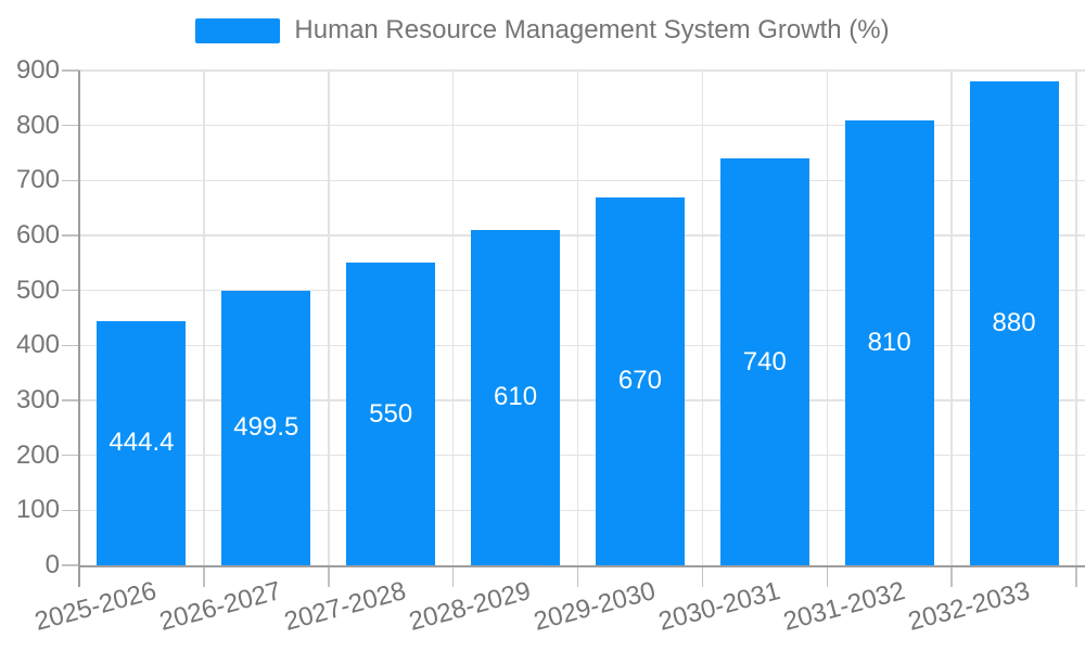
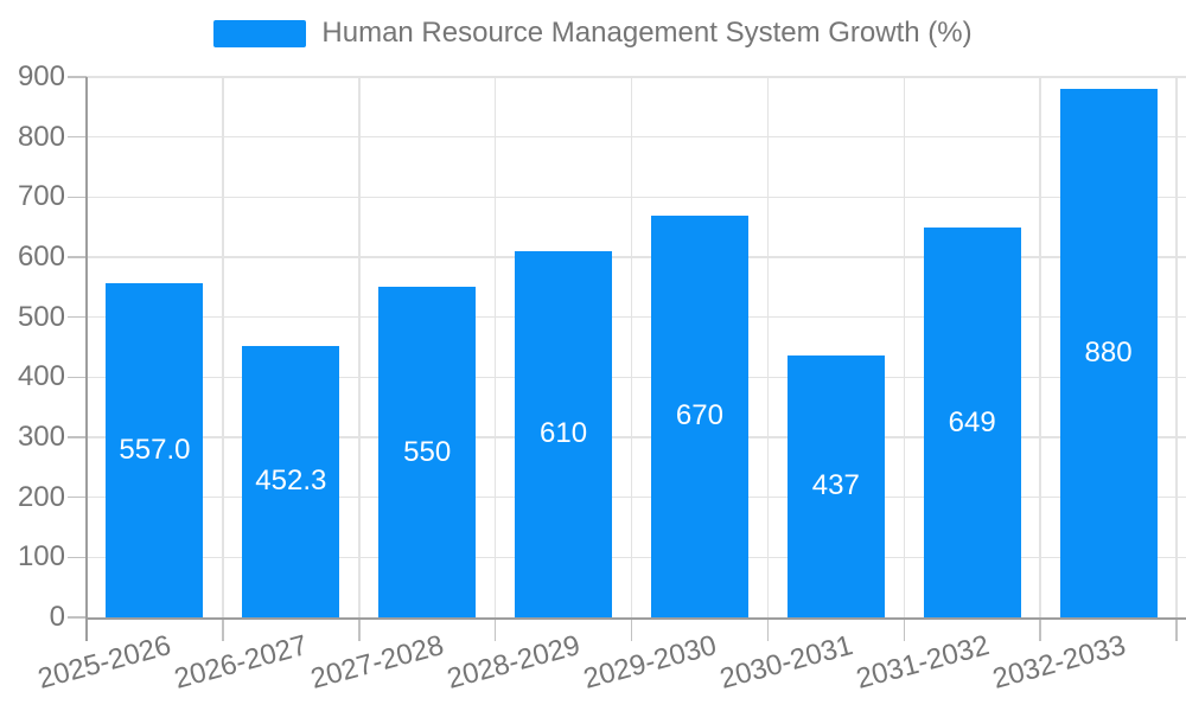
2025-2026: 444.4 -> 557.0
2026-2027: 499.5 -> 452.3
2030-2031: 740 -> 437
2031-2032: 810 -> 649
